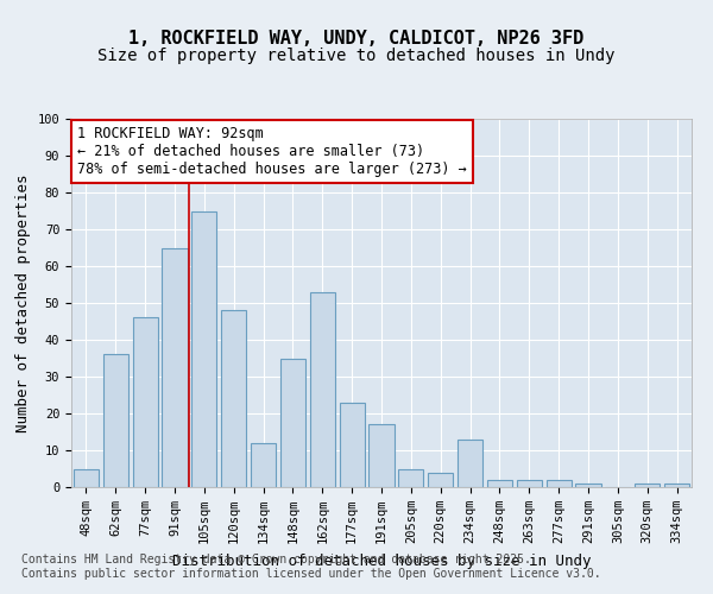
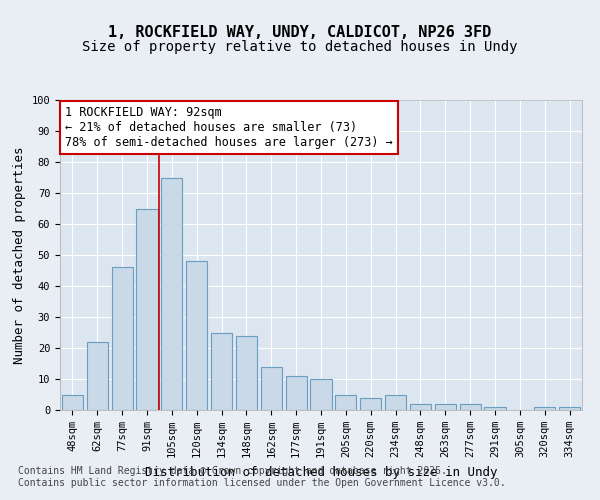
62sqm: 36 -> 22
134sqm: 12 -> 25
148sqm: 35 -> 24
162sqm: 53 -> 14
177sqm: 23 -> 11
191sqm: 17 -> 10
234sqm: 13 -> 5
